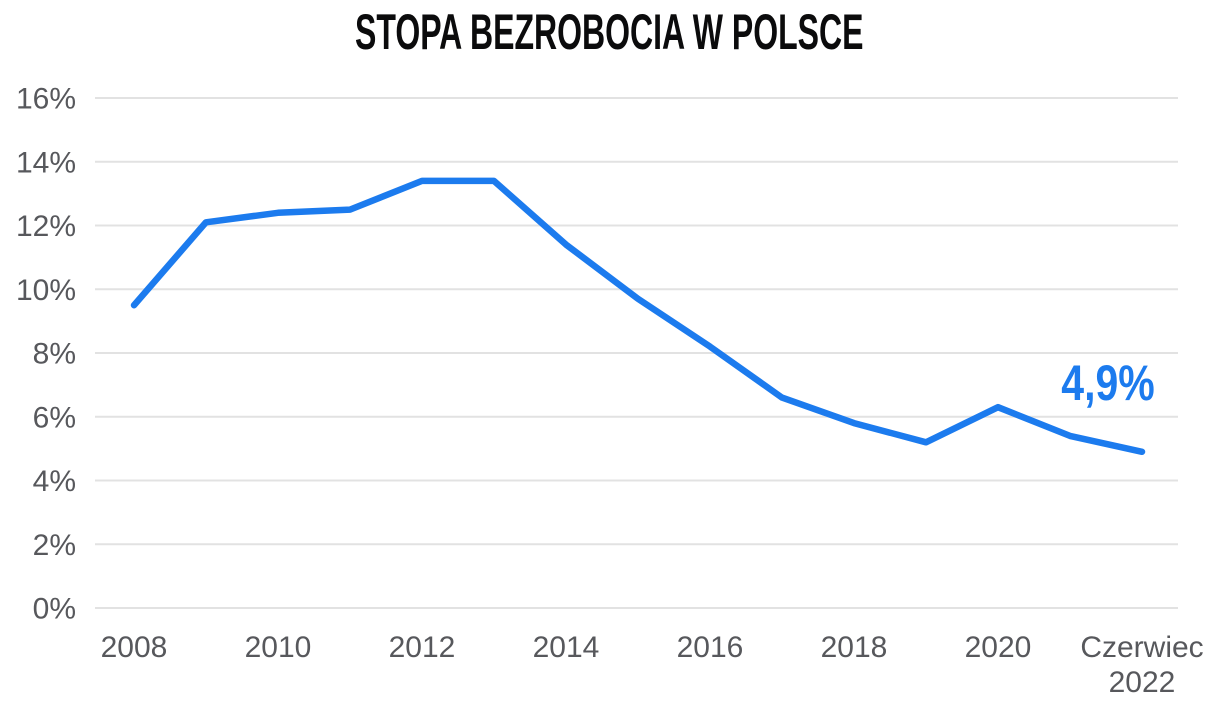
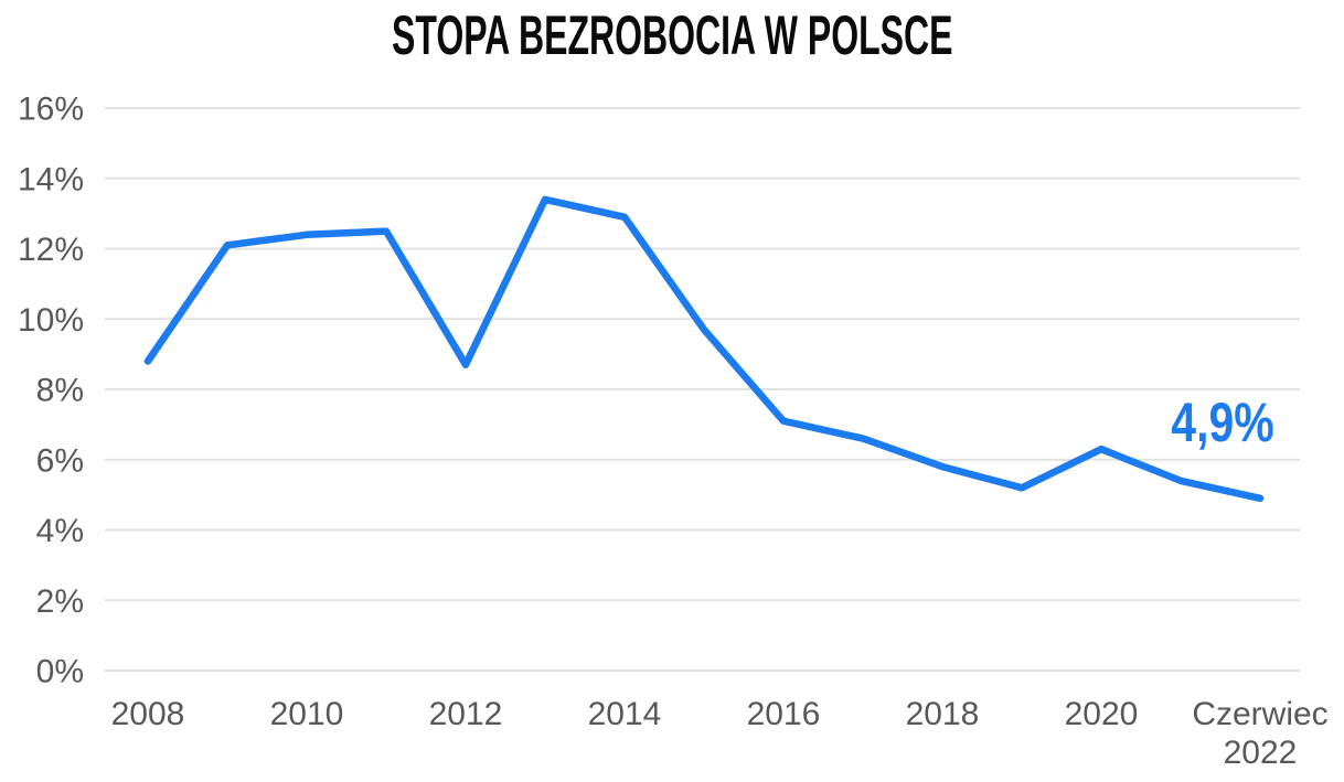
2008: 9.5% -> 8.8%
2012: 13.4% -> 8.7%
2014: 11.4% -> 12.9%
2016: 8.2% -> 7.1%
